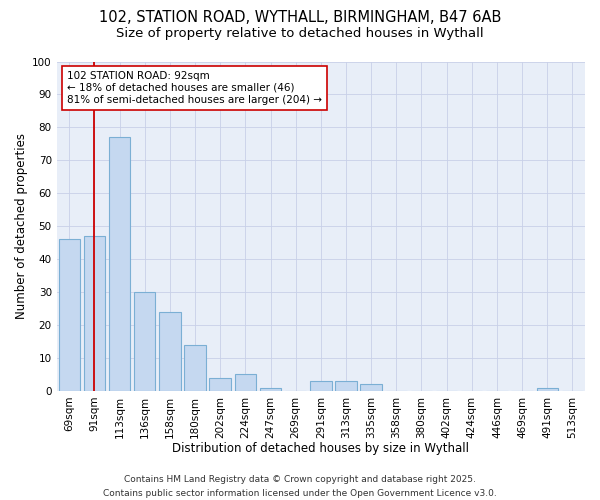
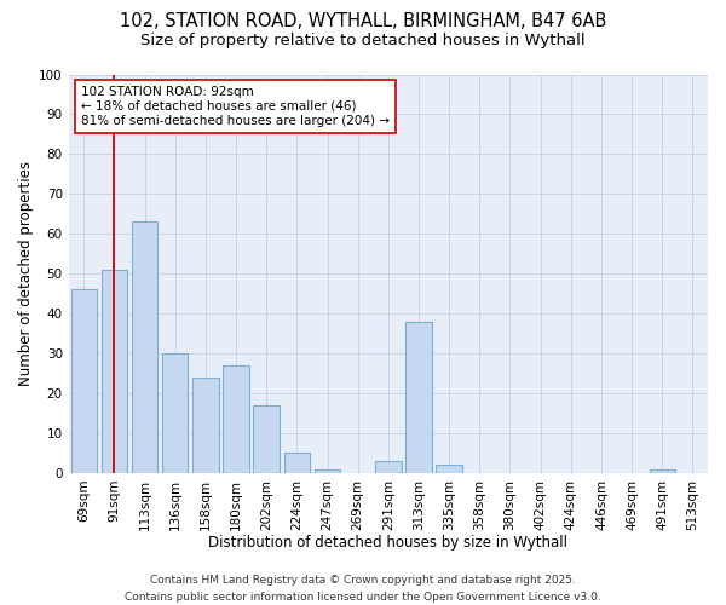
91sqm: 47 -> 51
113sqm: 77 -> 63
180sqm: 14 -> 27
202sqm: 4 -> 17
313sqm: 3 -> 38
